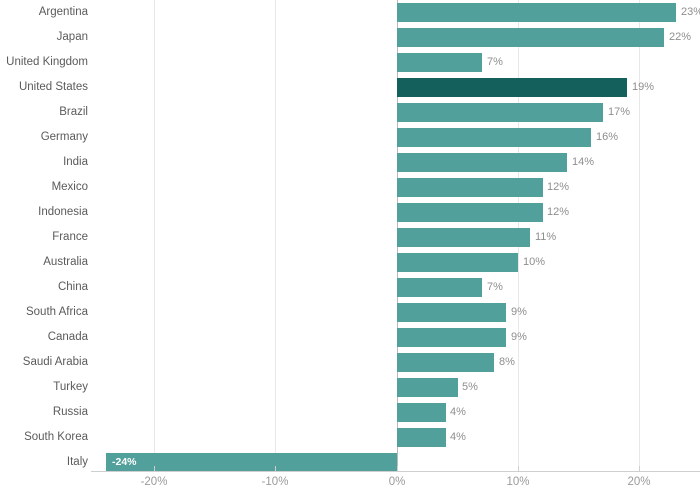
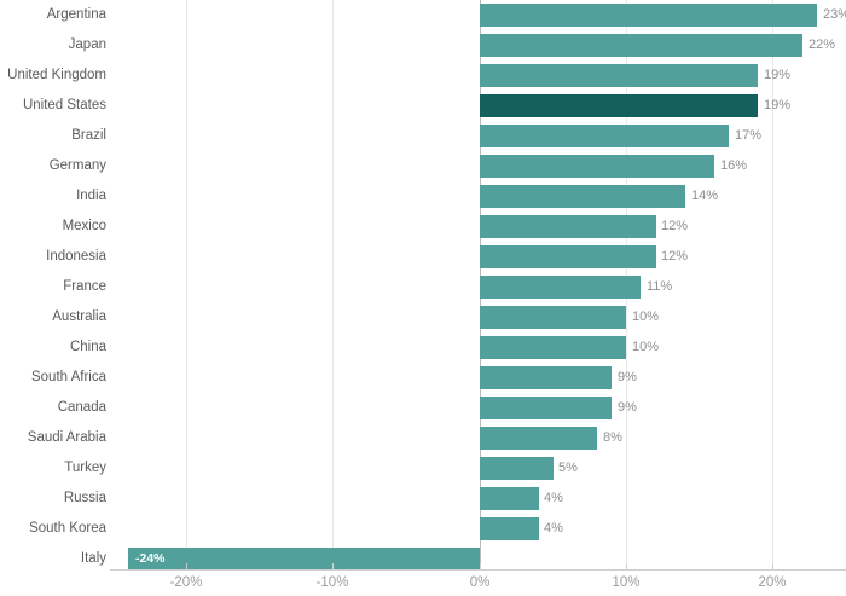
United Kingdom: 7% -> 19%
China: 7% -> 10%
